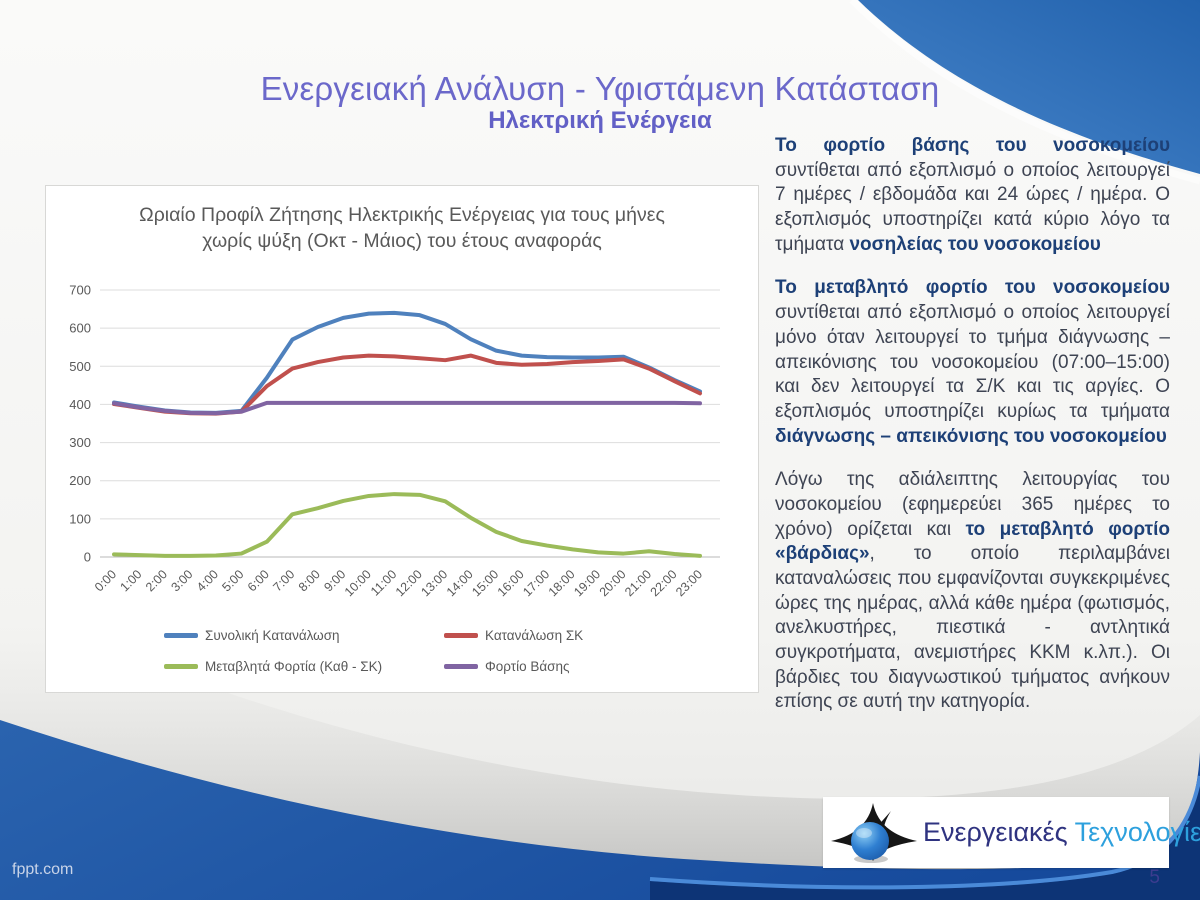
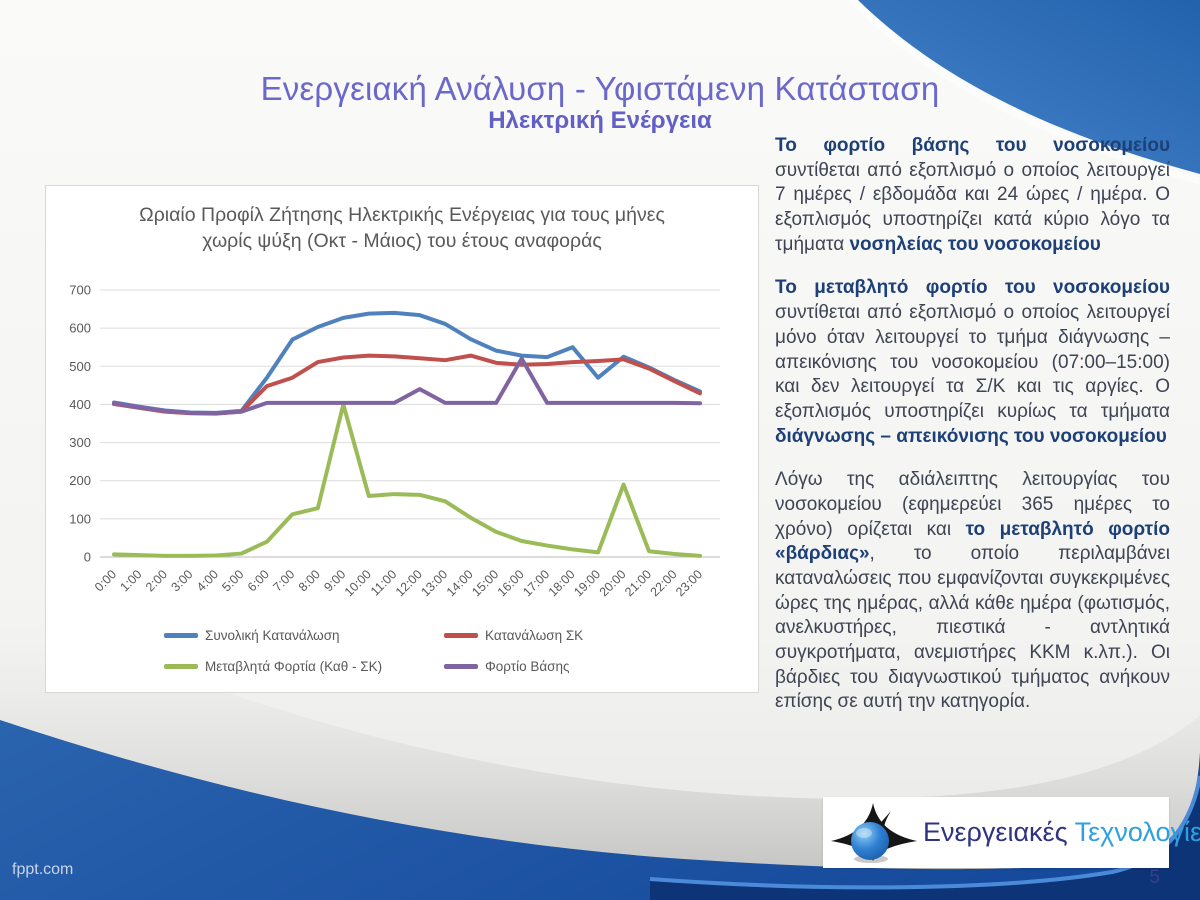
Κατανάλωση ΣΚ/7:00: 490 -> 470
Μεταβλητά Φορτία (Καθ - ΣΚ)/9:00: 150 -> 400
Φορτίο Βάσης/12:00: 400 -> 440
Φορτίο Βάσης/16:00: 400 -> 520
Συνολική Κατανάλωση/18:00: 520 -> 550
Συνολική Κατανάλωση/19:00: 520 -> 470
Μεταβλητά Φορτία (Καθ - ΣΚ)/20:00: 10 -> 190
